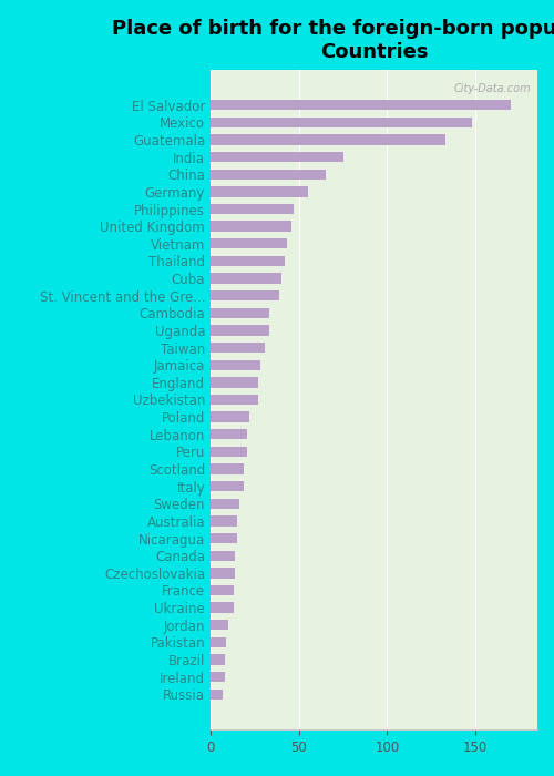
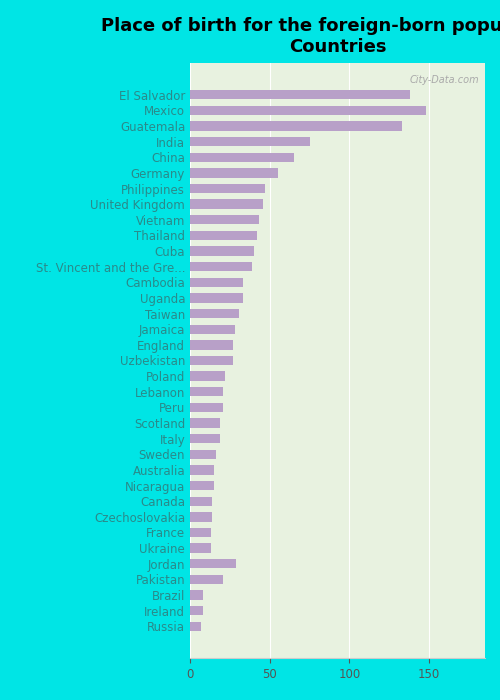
El Salvador: 170 -> 138
Jordan: 10 -> 29
Pakistan: 9 -> 21
